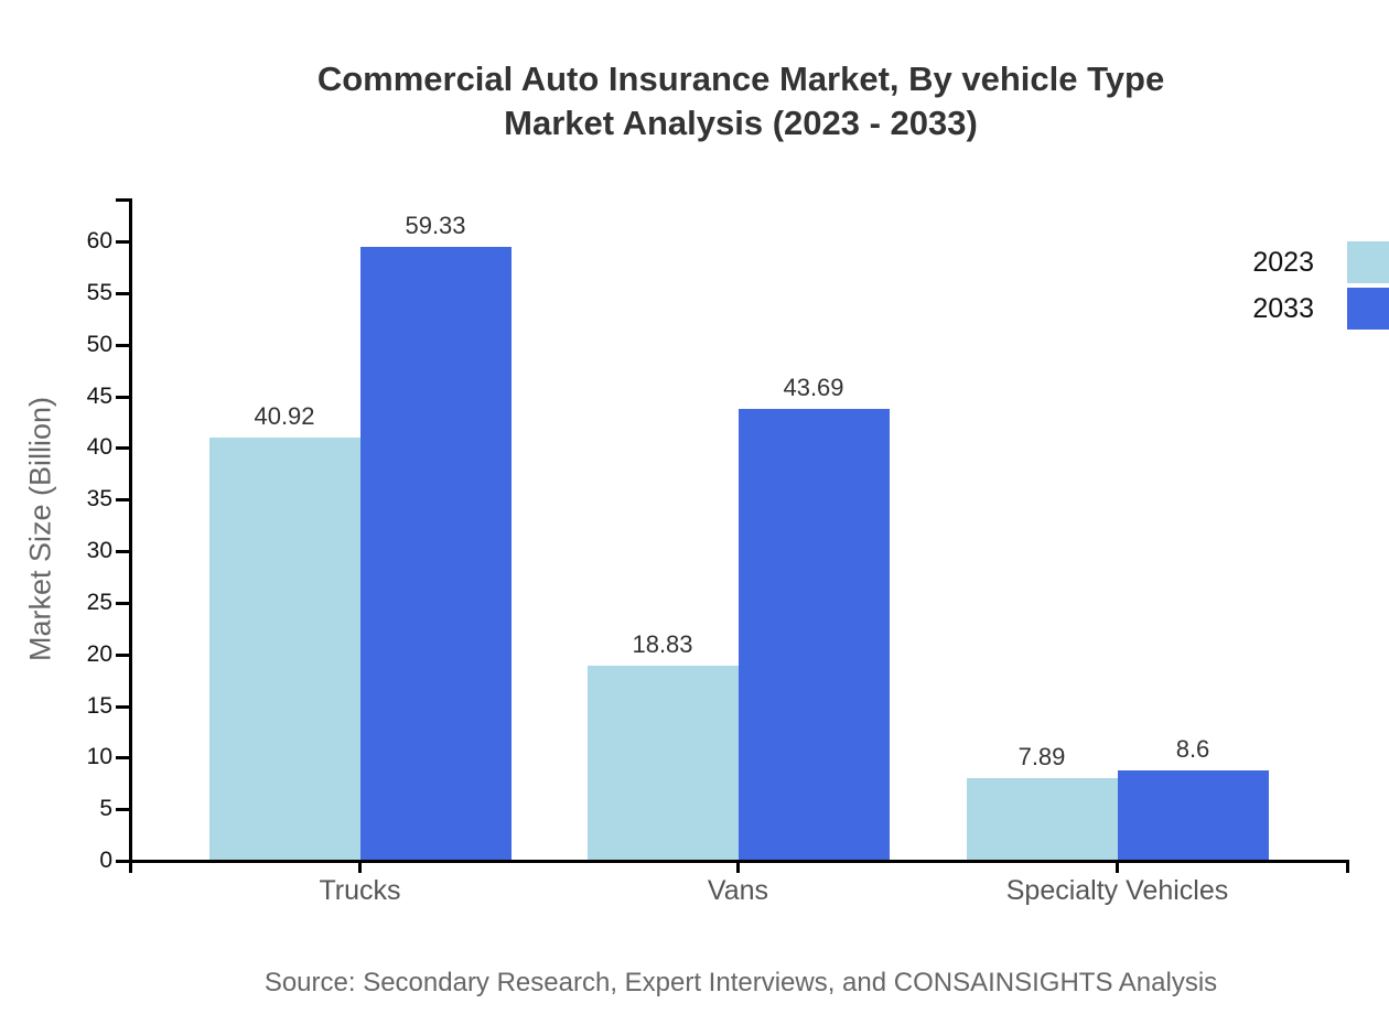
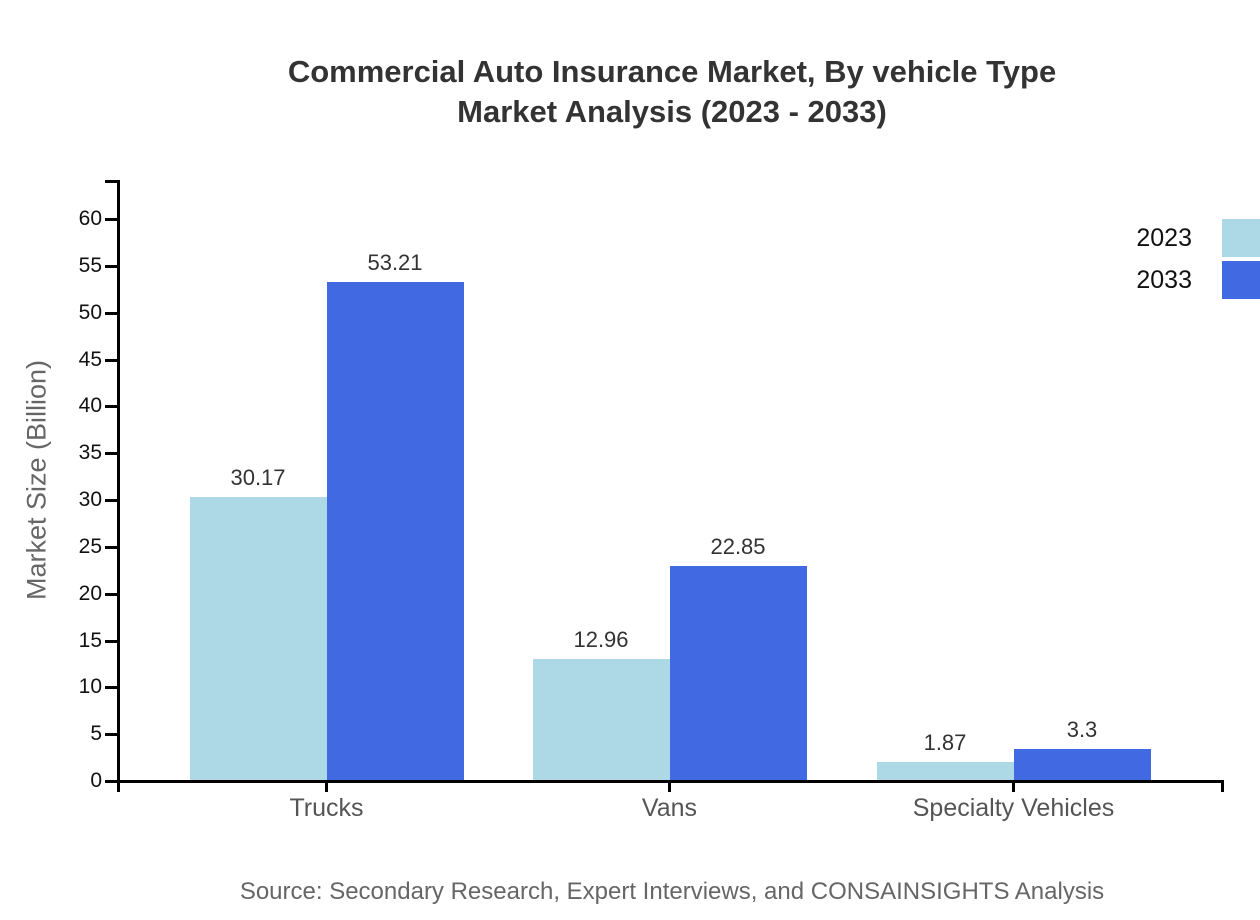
2023/Trucks: 40.92 -> 30.17
2033/Trucks: 59.33 -> 53.21
2023/Vans: 18.83 -> 12.96
2033/Vans: 43.69 -> 22.85
2023/Specialty Vehicles: 7.89 -> 1.87
2033/Specialty Vehicles: 8.6 -> 3.3
